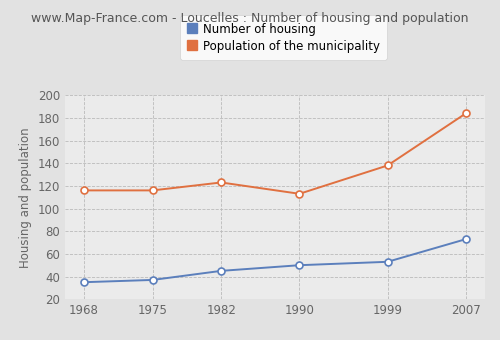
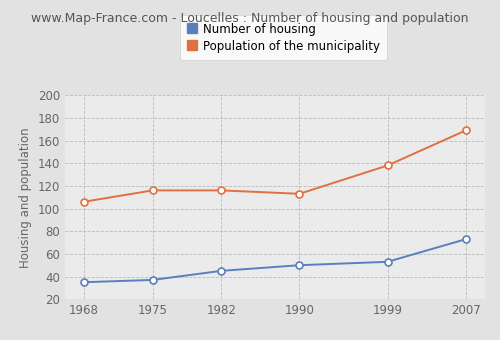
Population of the municipality/1968: 116 -> 106
Population of the municipality/1982: 123 -> 116
Population of the municipality/2007: 184 -> 169
